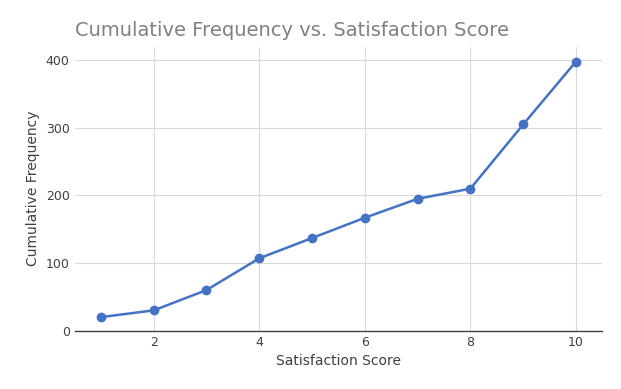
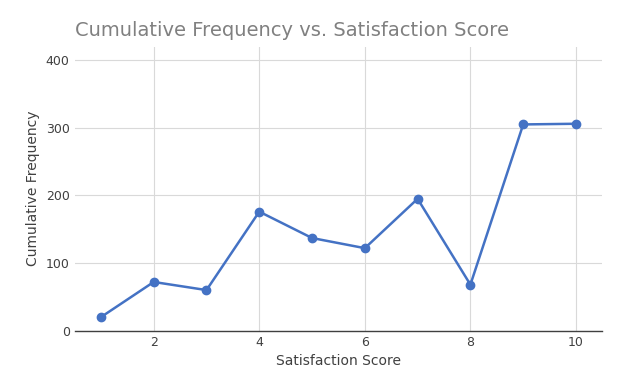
2: 30 -> 72
4: 107 -> 176
6: 167 -> 122
8: 210 -> 68
10: 398 -> 306
